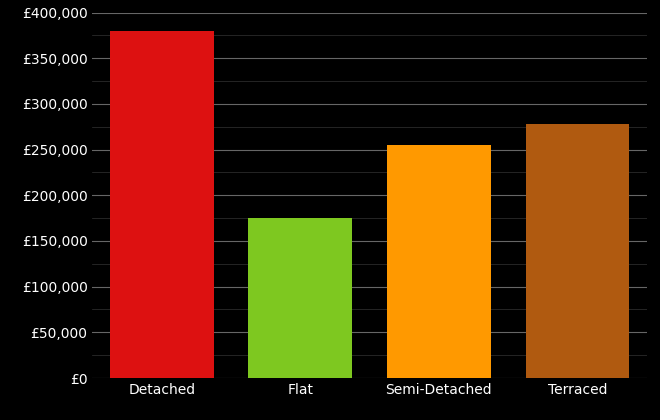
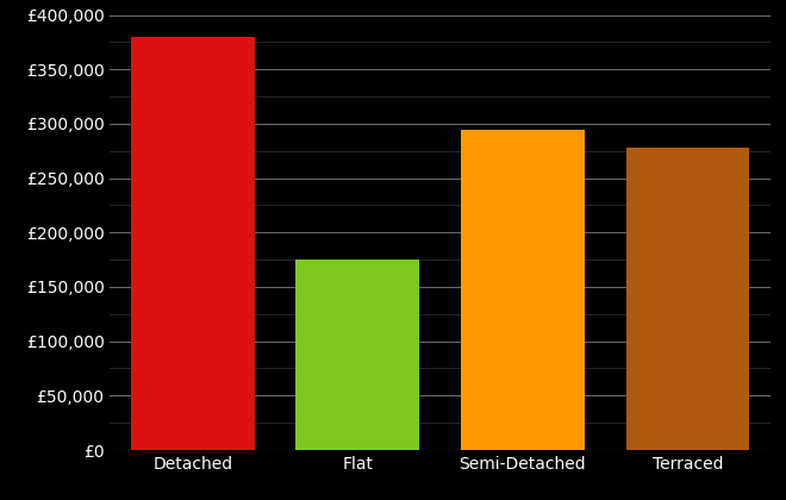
Semi-Detached: £255,000 -> £294,000
